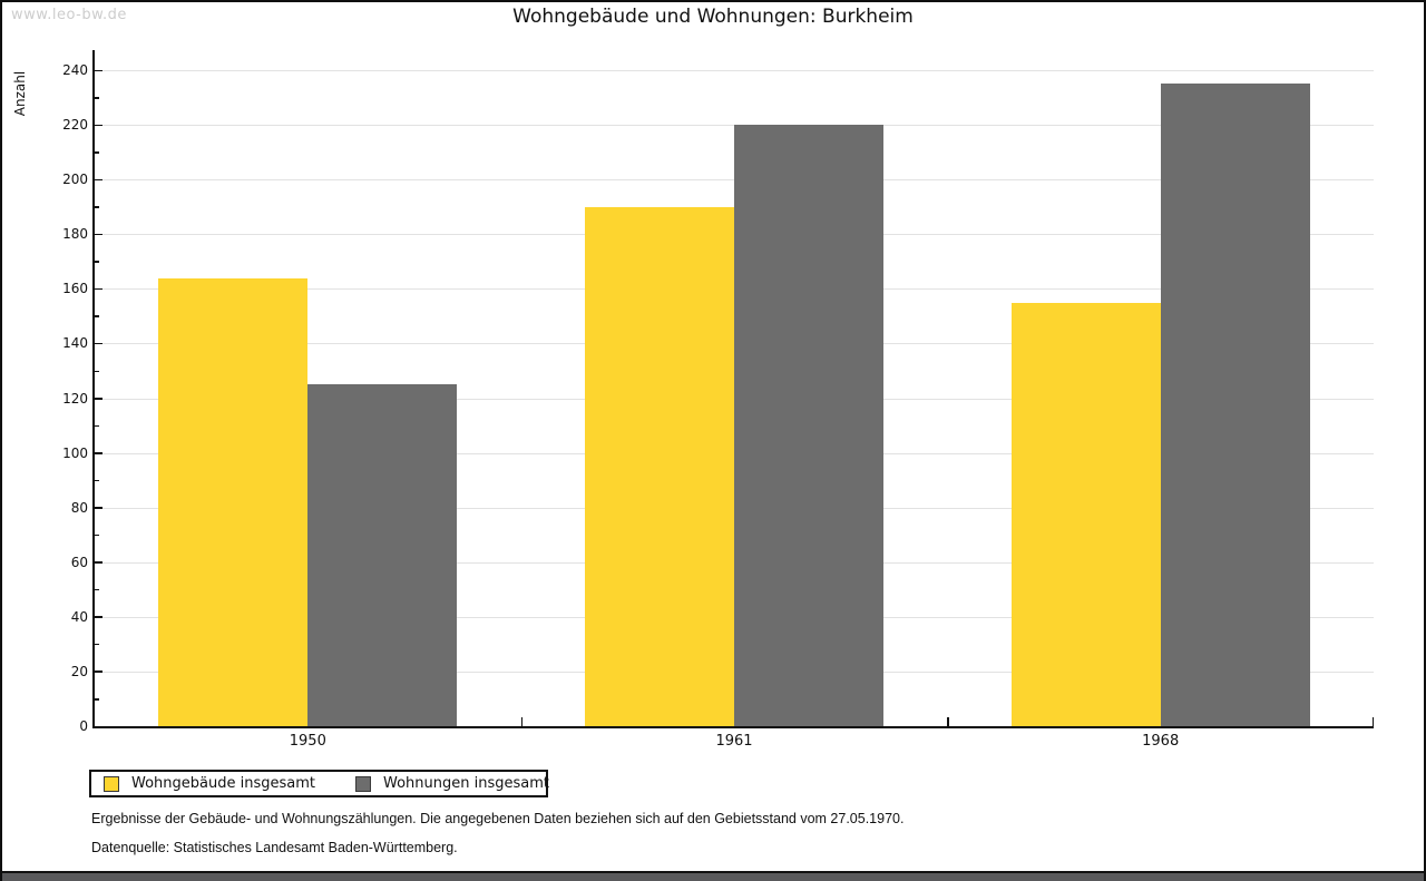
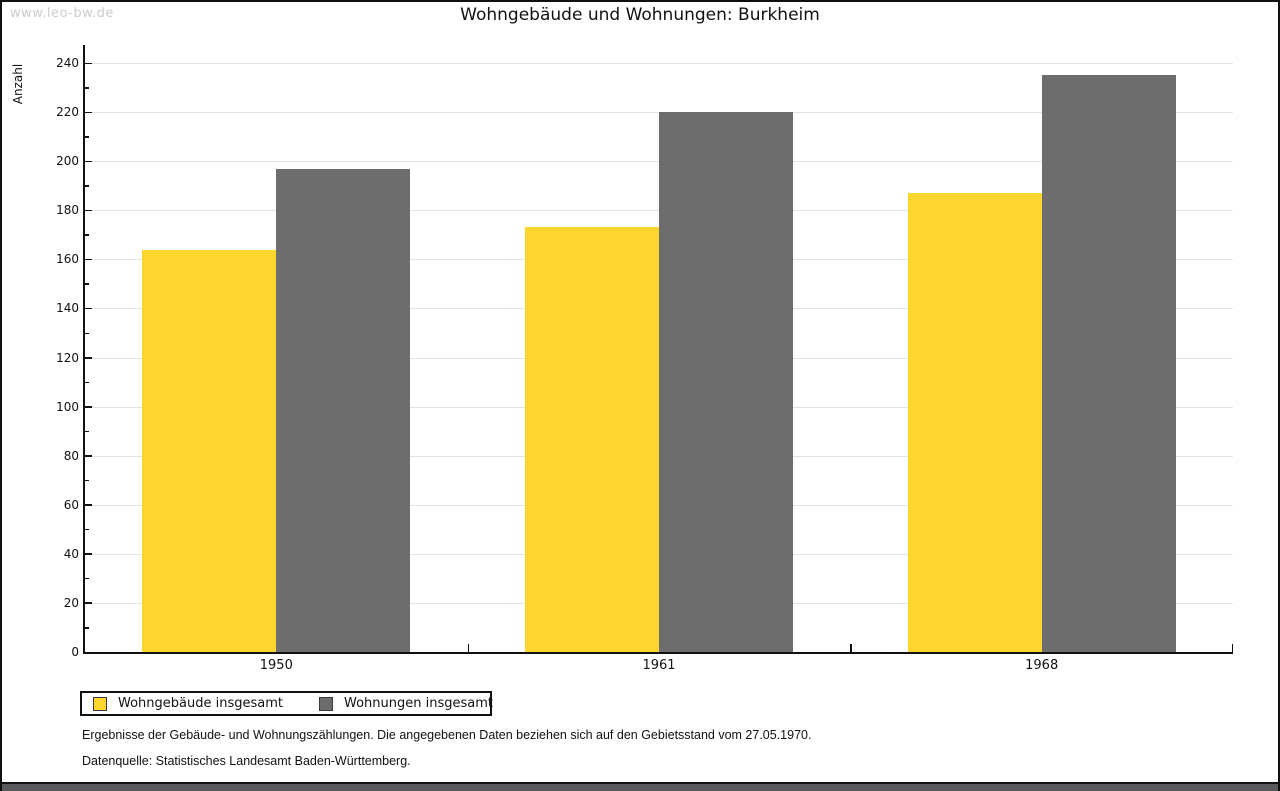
Wohnungen insgesamt/1950: 125 -> 197
Wohngebäude insgesamt/1961: 190 -> 173
Wohngebäude insgesamt/1968: 155 -> 187
